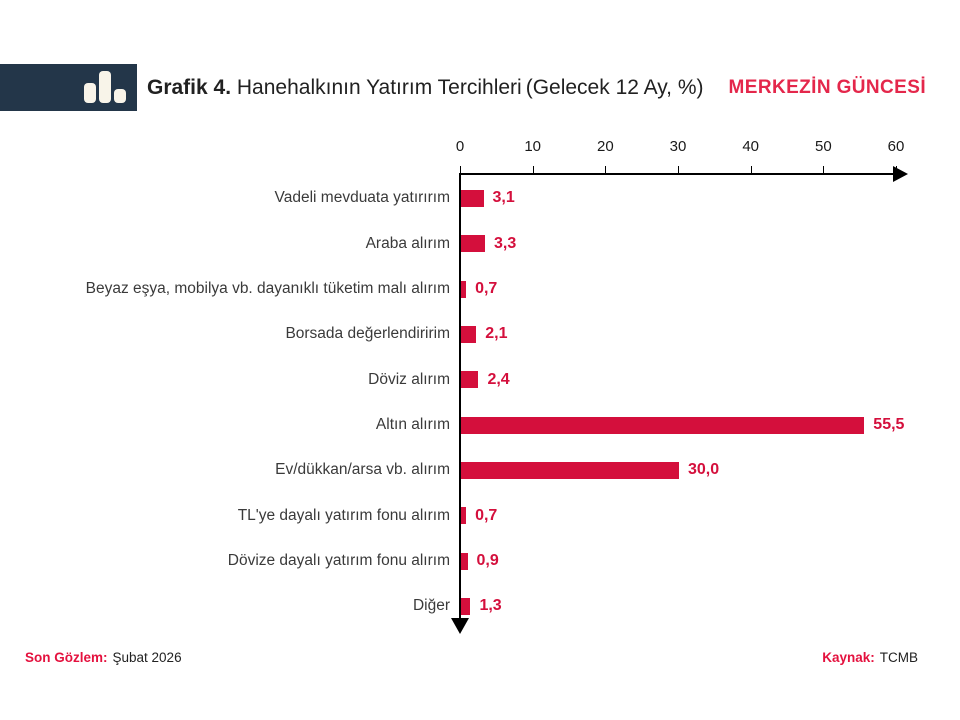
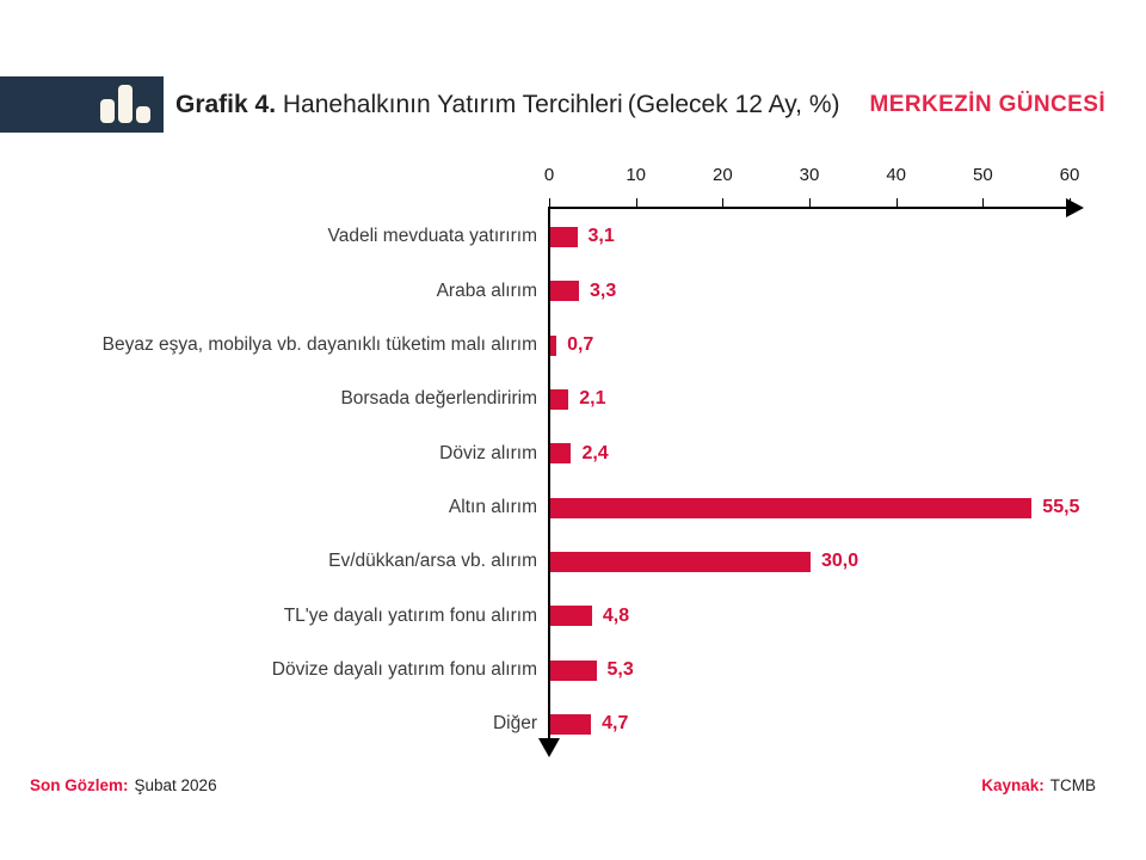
TL'ye dayalı yatırım fonu alırım: 0,7 -> 4,8
Dövize dayalı yatırım fonu alırım: 0,9 -> 5,3
Diğer: 1,3 -> 4,7
